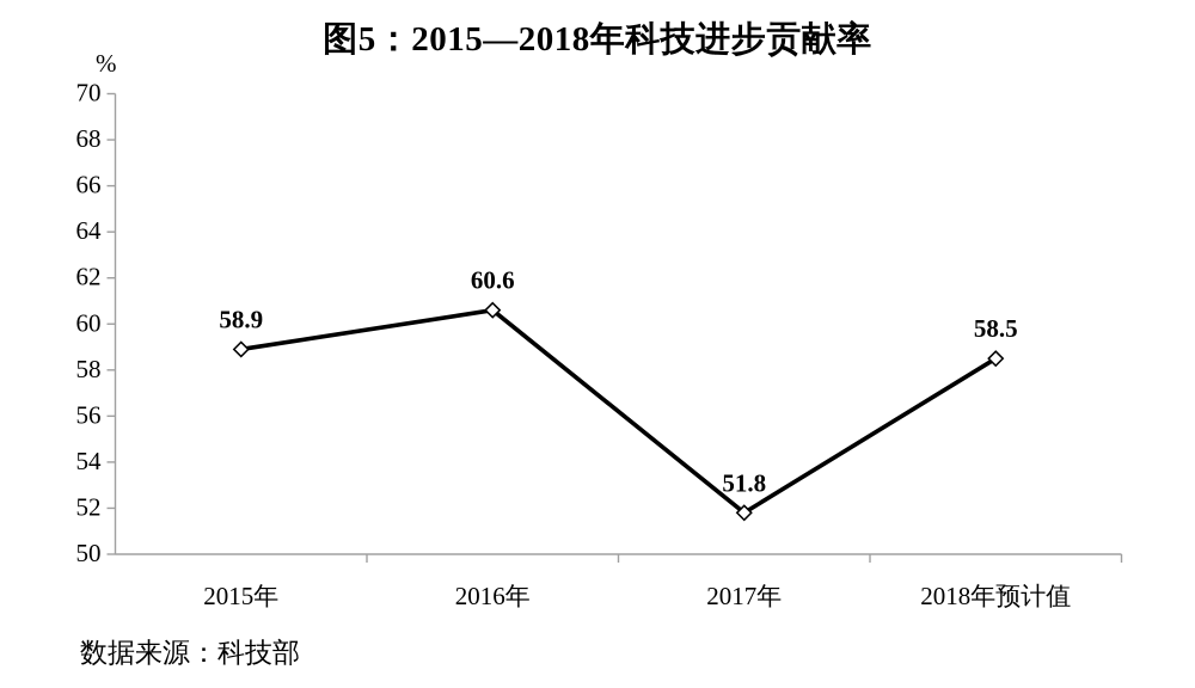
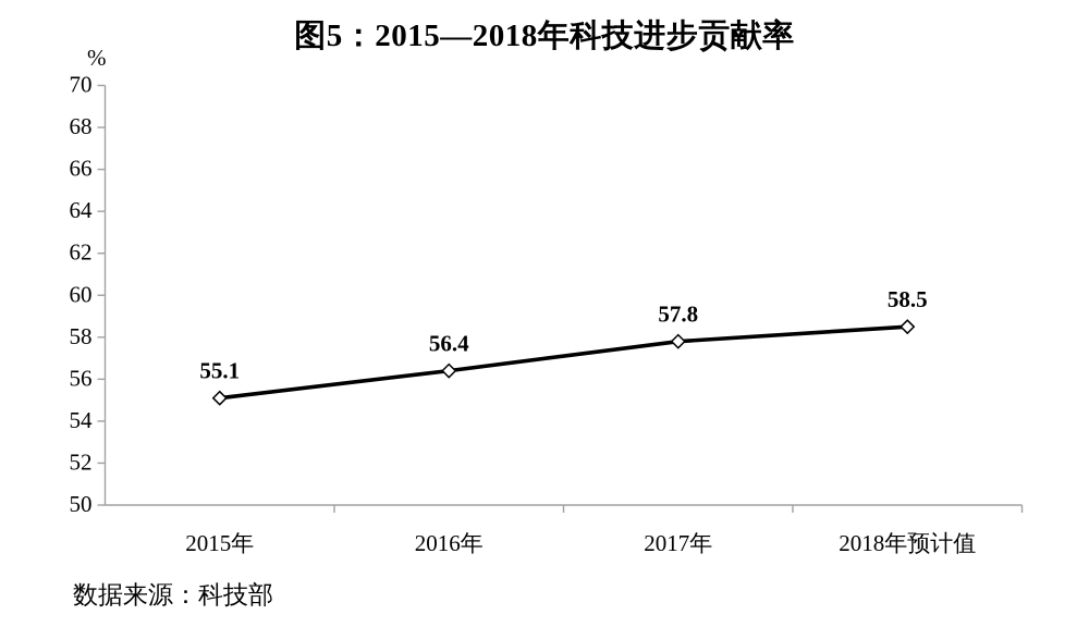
2015年: 58.9 -> 55.1
2016年: 60.6 -> 56.4
2017年: 51.8 -> 57.8
